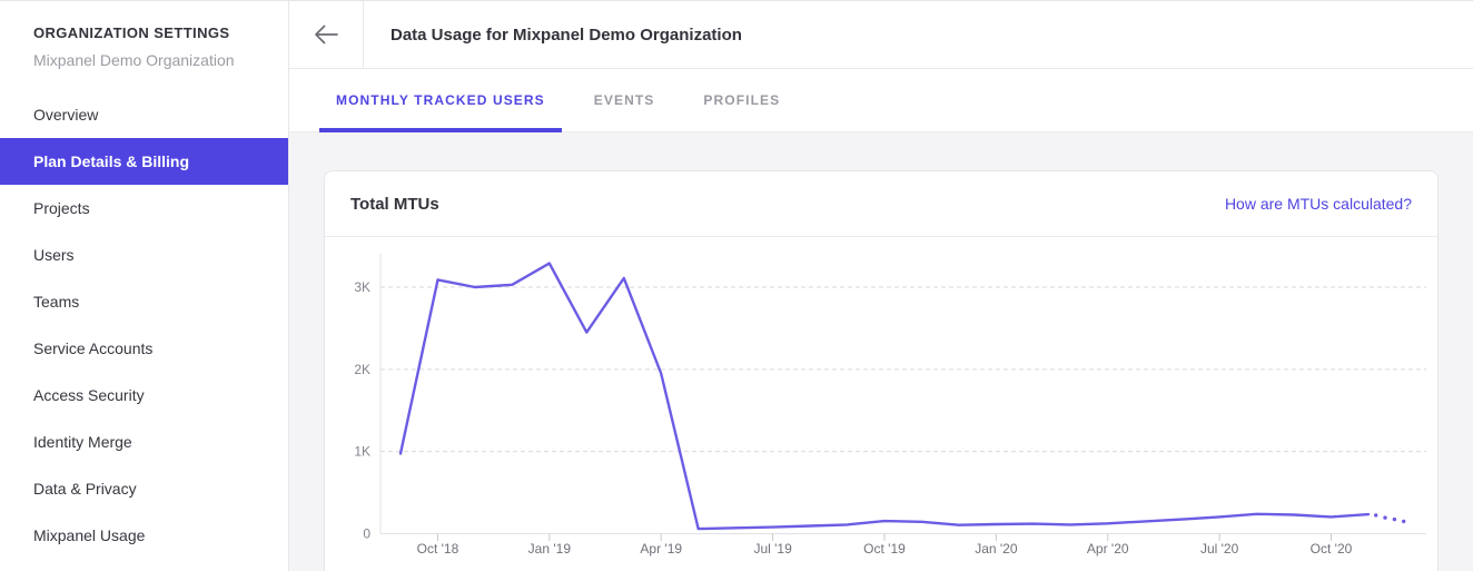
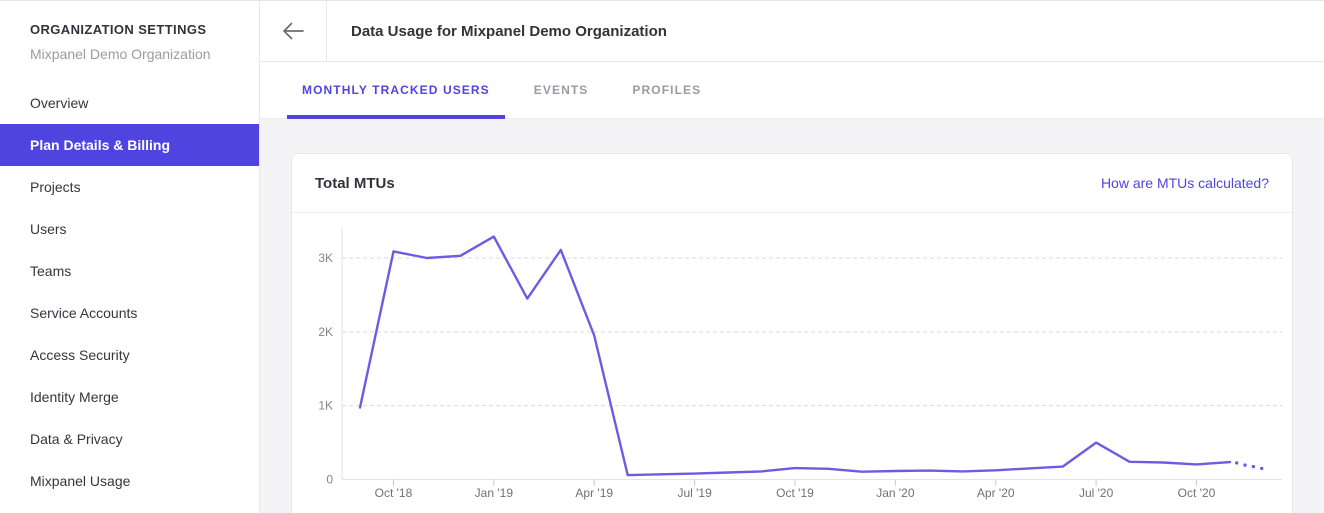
Jul '20: 0.2K -> 0.5K
